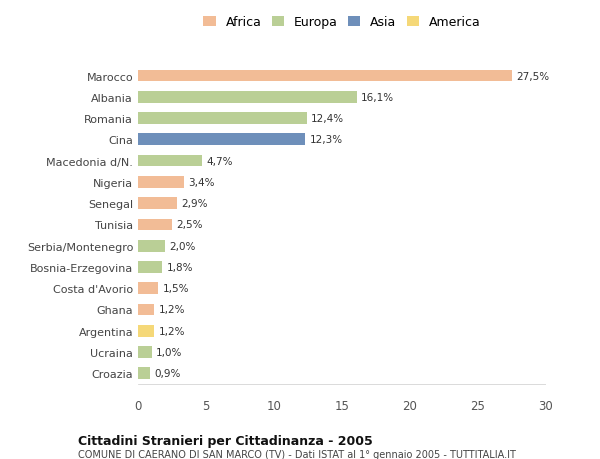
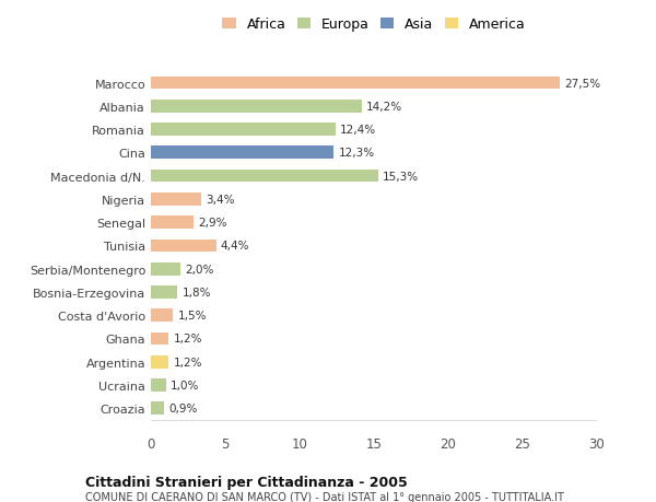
Albania: 16,1% -> 14,2%
Macedonia d/N.: 4,7% -> 15,3%
Tunisia: 2,5% -> 4,4%
